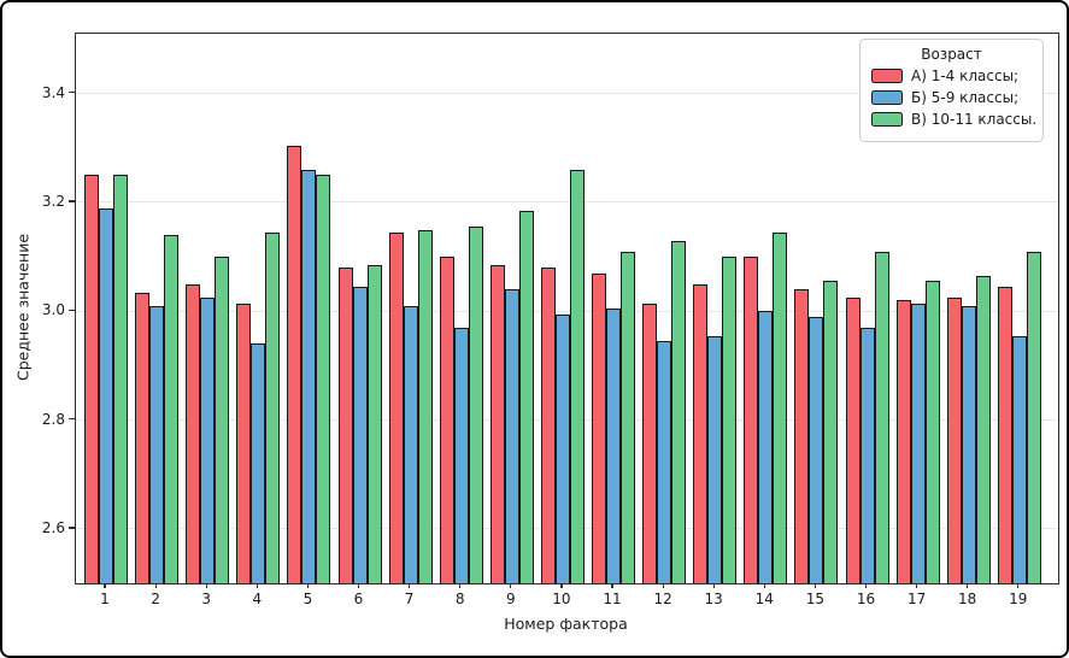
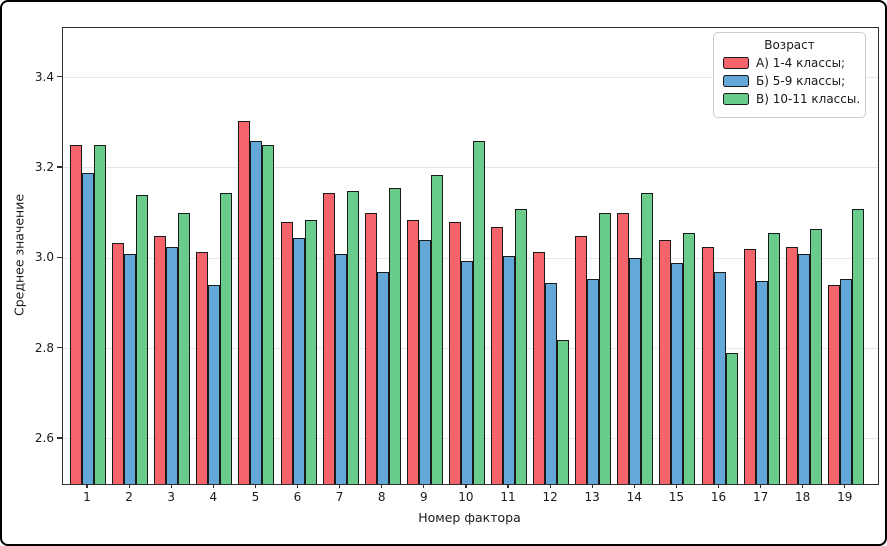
В) 10-11 классы./12: 3.13 -> 2.82
В) 10-11 классы./16: 3.11 -> 2.79
Б) 5-9 классы;/17: 3.02 -> 2.95
А) 1-4 классы;/19: 3.04 -> 2.94
